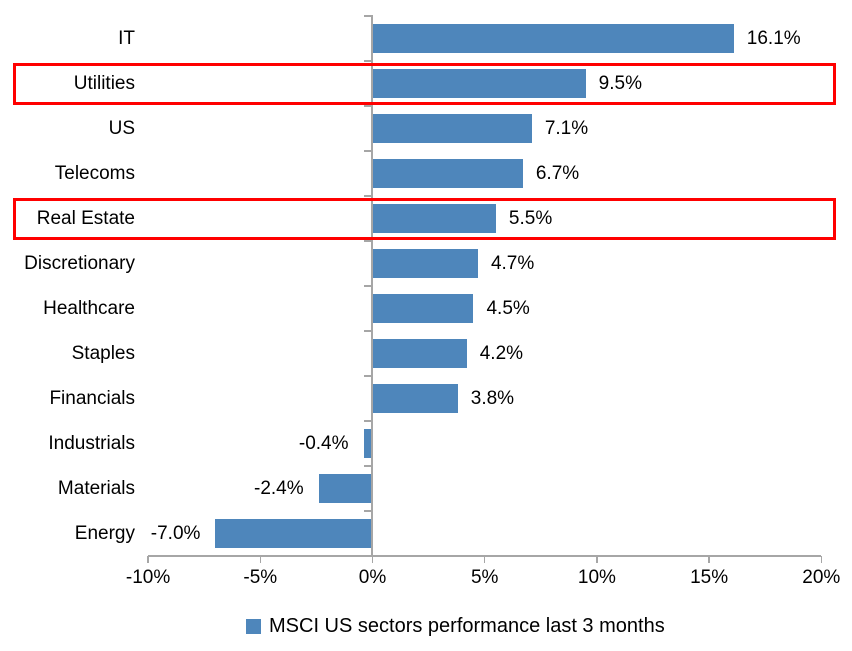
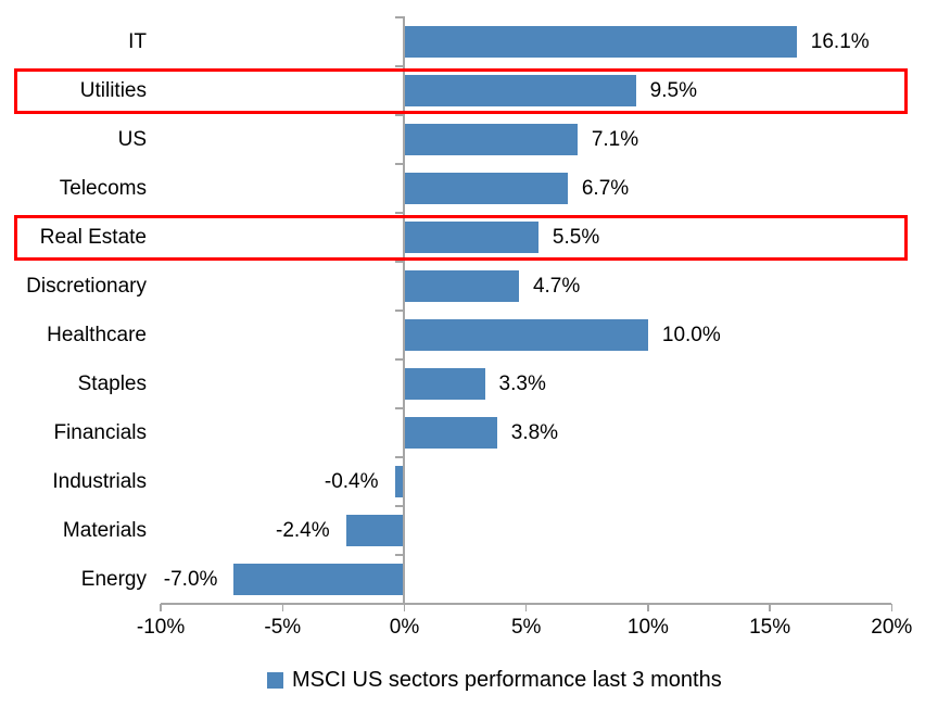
Healthcare: 4.5% -> 10.0%
Staples: 4.2% -> 3.3%
